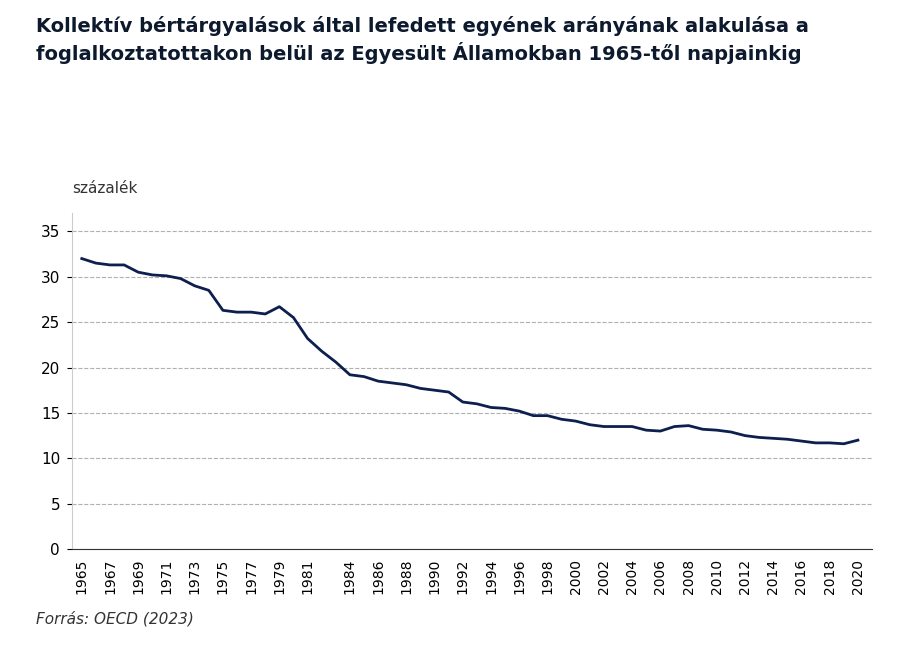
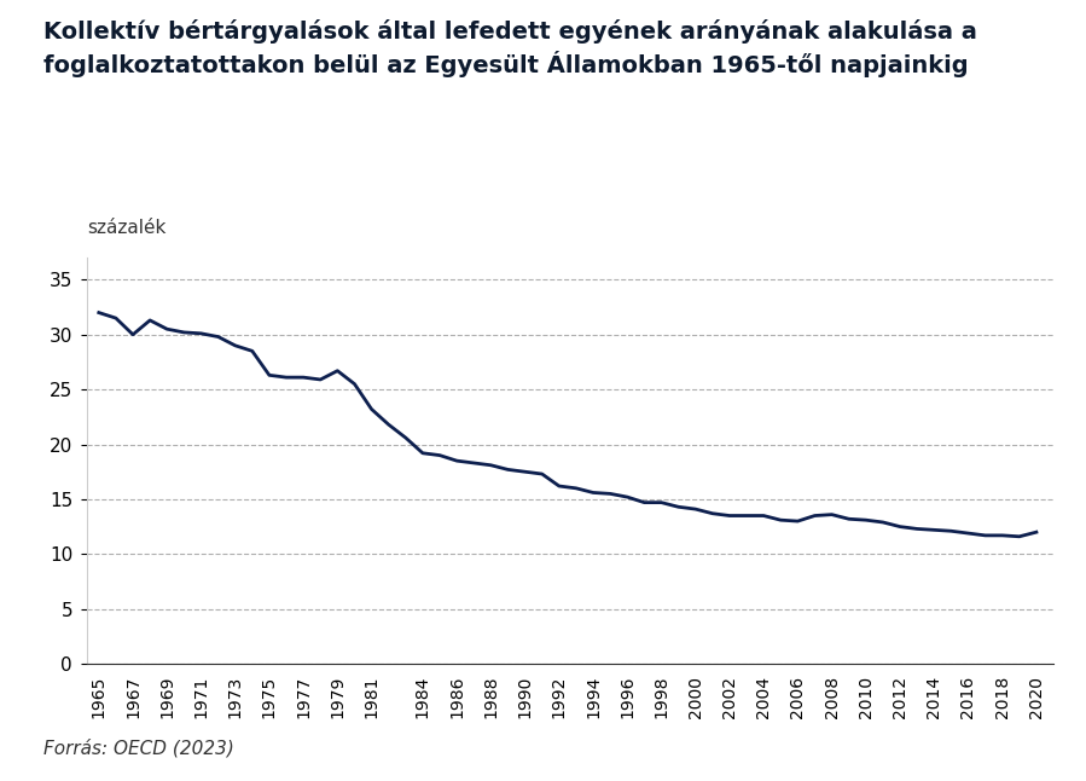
1967: 31.3 -> 30.0
